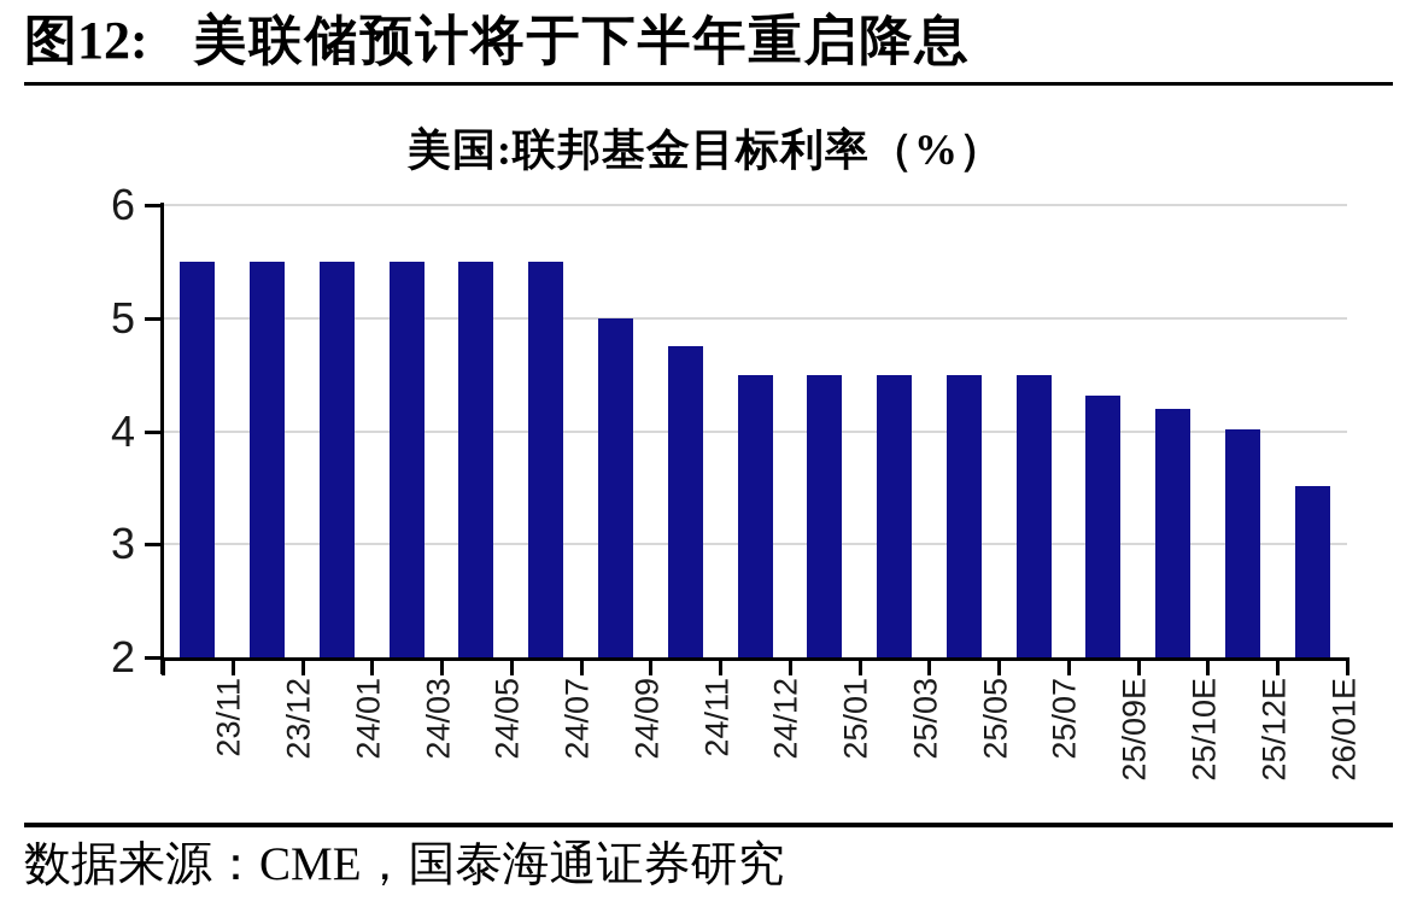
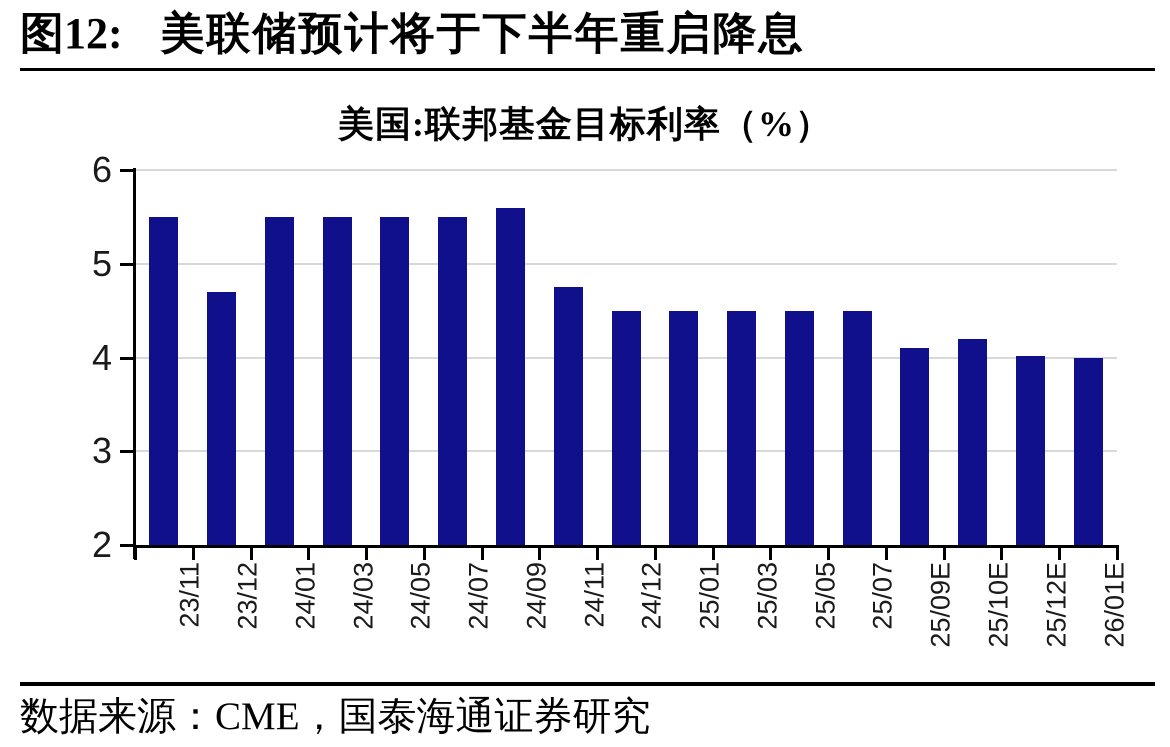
23/12: 5.5 -> 4.7
24/09: 5.0 -> 5.6
25/09E: 4.3 -> 4.1
26/01E: 3.5 -> 4.0
